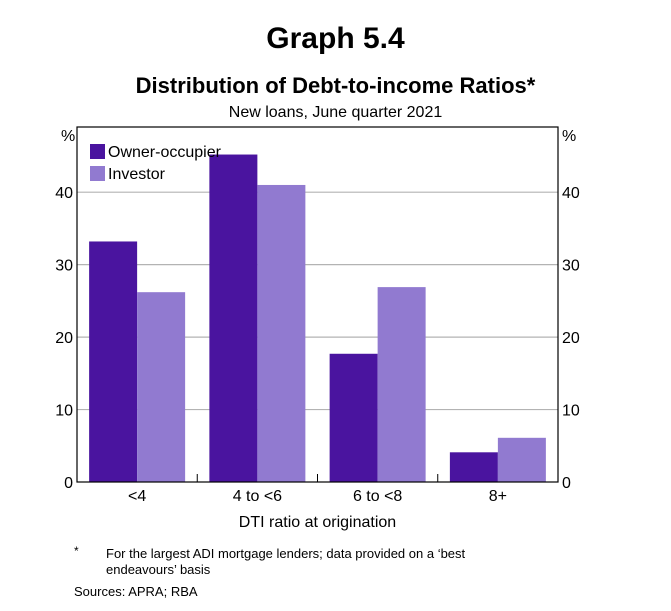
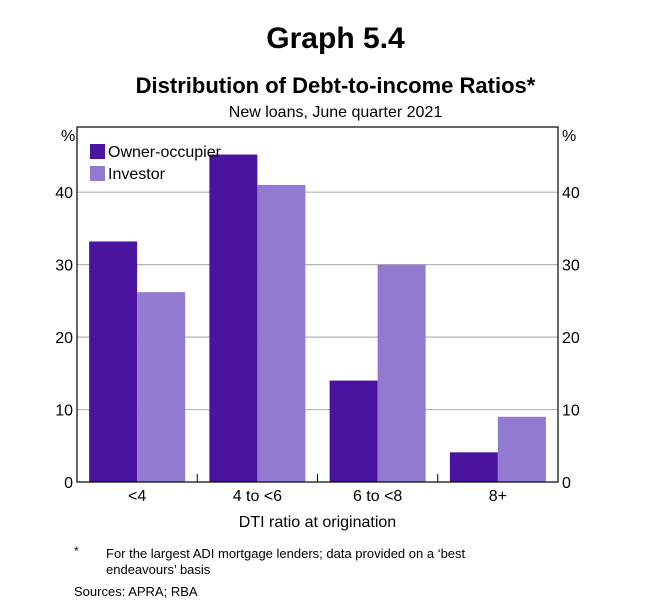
Owner-occupier/6 to <8: 18 -> 14
Investor/6 to <8: 27 -> 30
Investor/8+: 6 -> 9
